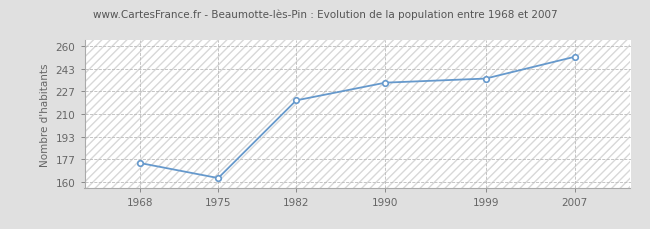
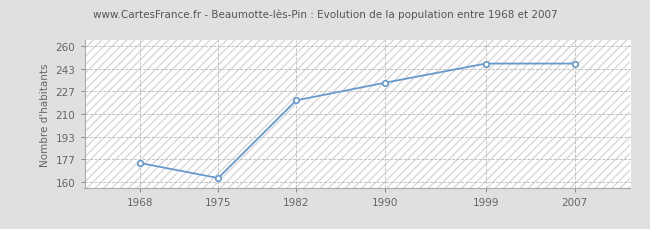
1999: 236 -> 247
2007: 252 -> 247
